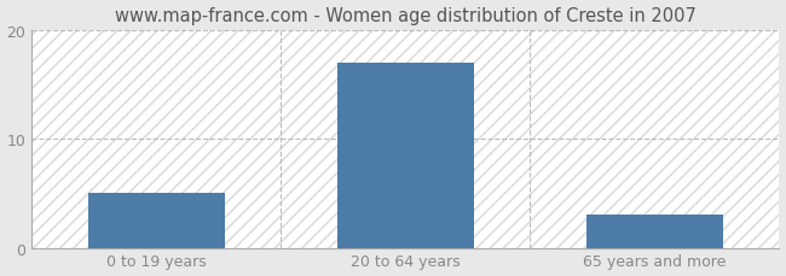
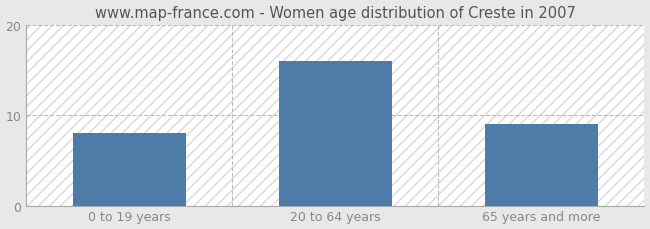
0 to 19 years: 5 -> 8
20 to 64 years: 17 -> 16
65 years and more: 3 -> 9
